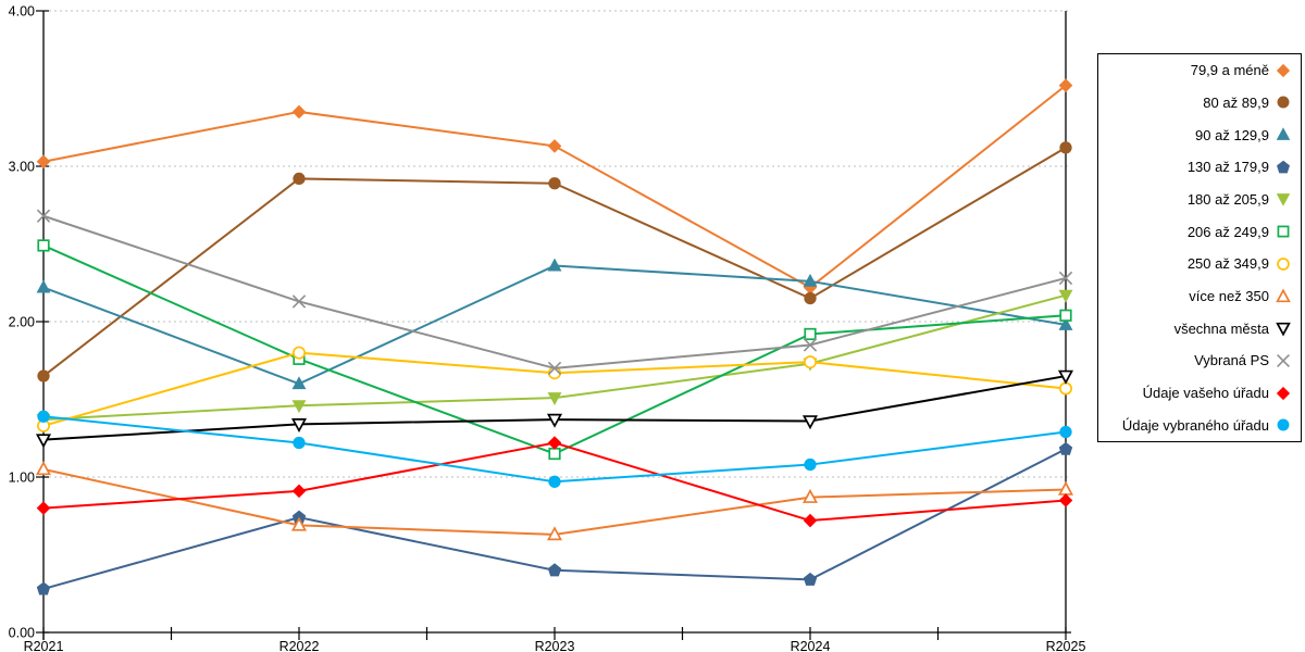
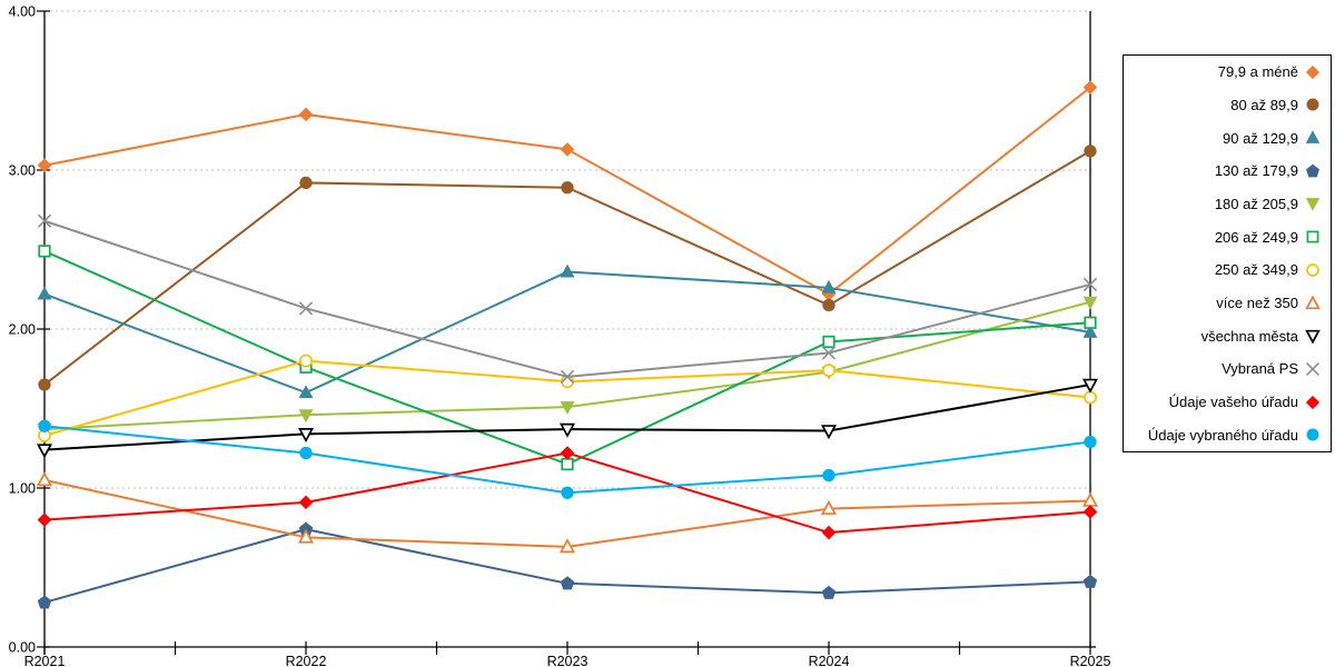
130 až 179,9/R2025: 1.18 -> 0.41
